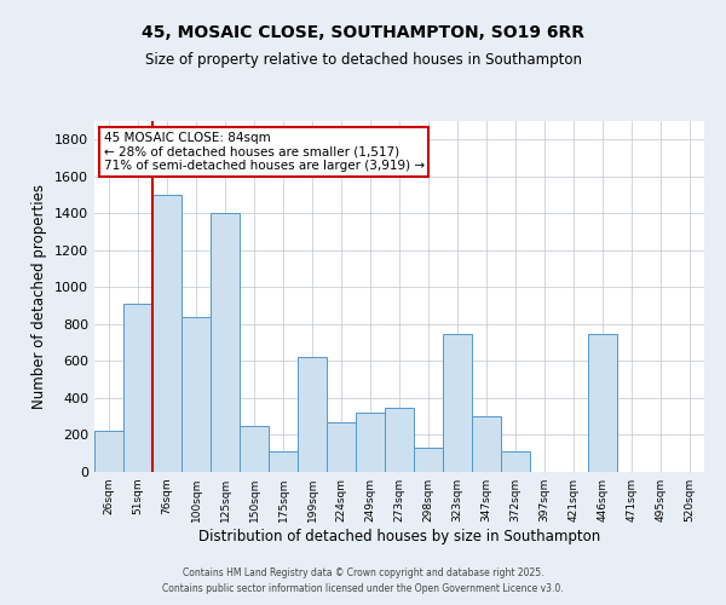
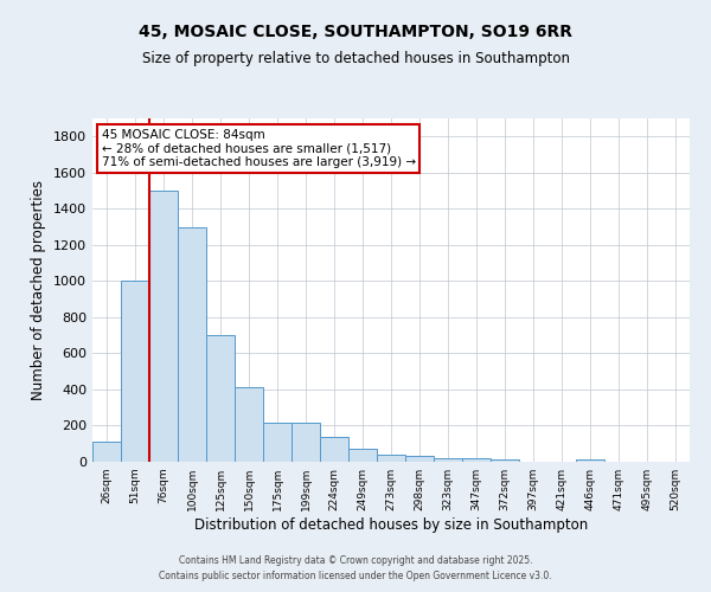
26sqm: 220 -> 110
51sqm: 910 -> 1000
100sqm: 840 -> 1300
125sqm: 1400 -> 700
150sqm: 250 -> 410
175sqm: 110 -> 220
199sqm: 620 -> 220
224sqm: 270 -> 140
249sqm: 320 -> 80
273sqm: 350 -> 40
298sqm: 130 -> 30
323sqm: 750 -> 20
347sqm: 300 -> 20
372sqm: 110 -> 20
446sqm: 750 -> 20
